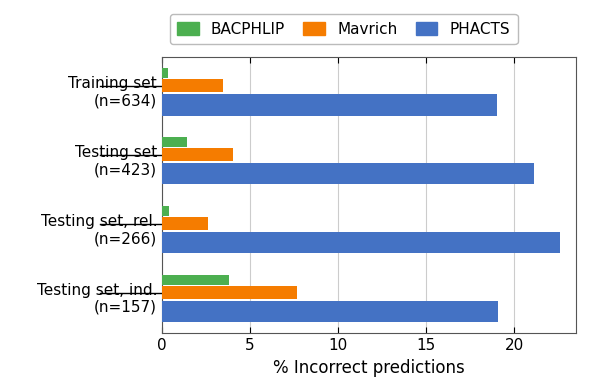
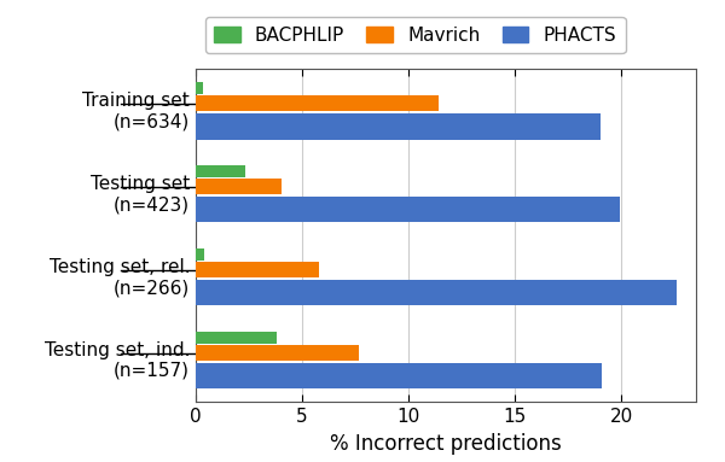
Mavrich/Training set (n=634): 3.5 -> 11.4
BACPHLIP/Testing set (n=423): 1.4 -> 2.3
PHACTS/Testing set (n=423): 21.1 -> 19.9
Mavrich/Testing set, rel. (n=266): 2.6 -> 5.8
